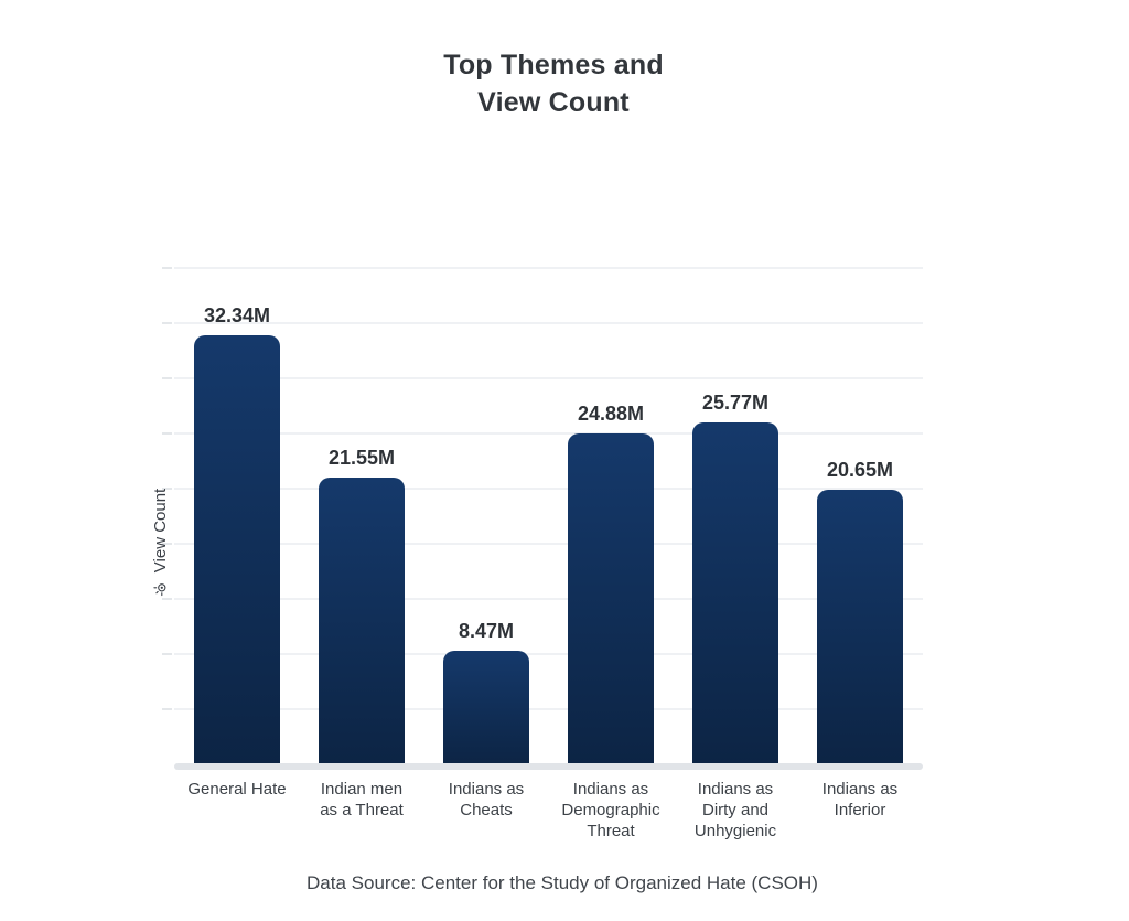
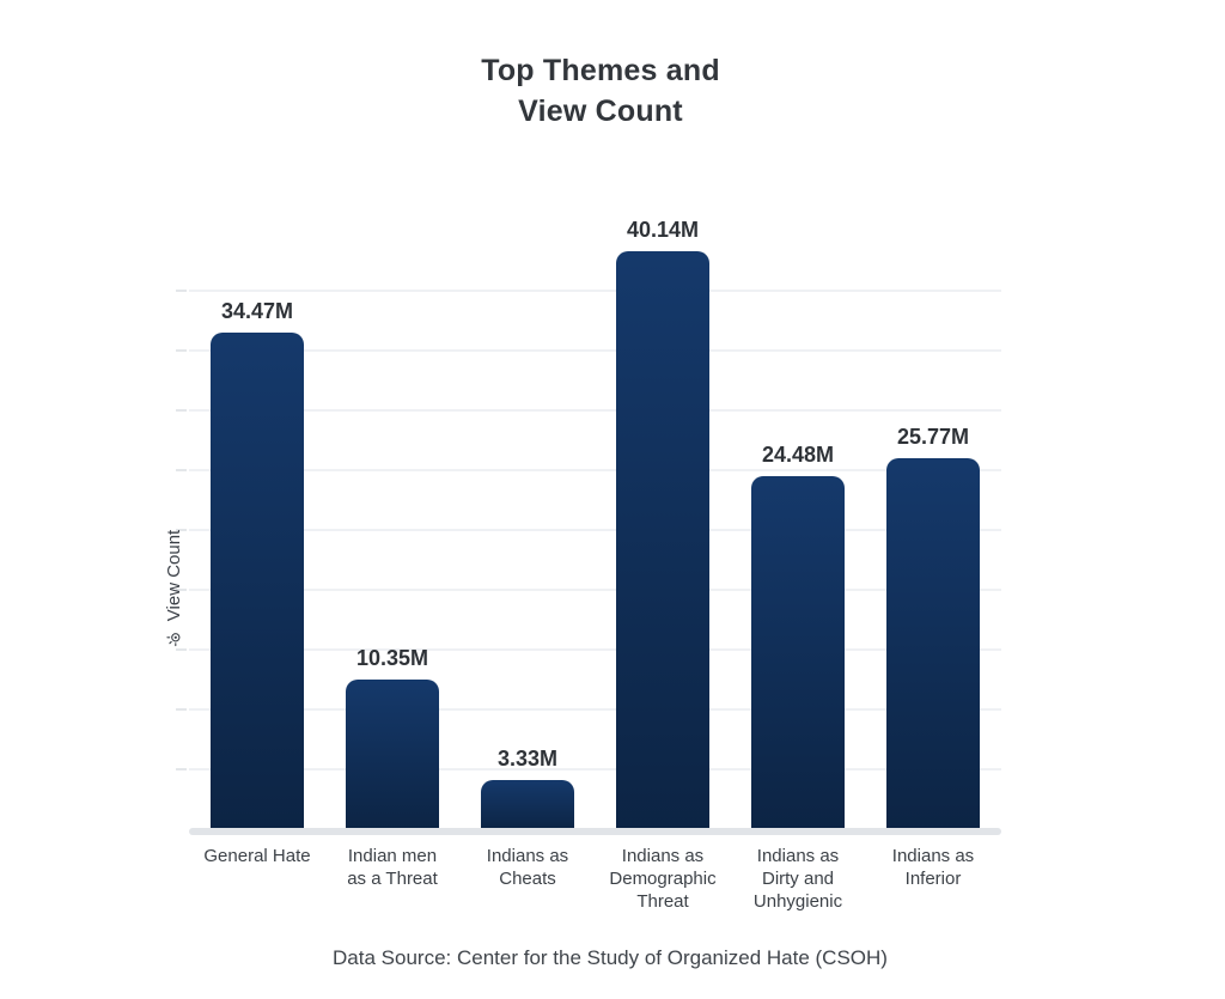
General Hate: 32.34M -> 34.47M
Indian men as a Threat: 21.55M -> 10.35M
Indians as Cheats: 8.47M -> 3.33M
Indians as Demographic Threat: 24.88M -> 40.14M
Indians as Dirty and Unhygienic: 25.77M -> 24.48M
Indians as Inferior: 20.65M -> 25.77M
